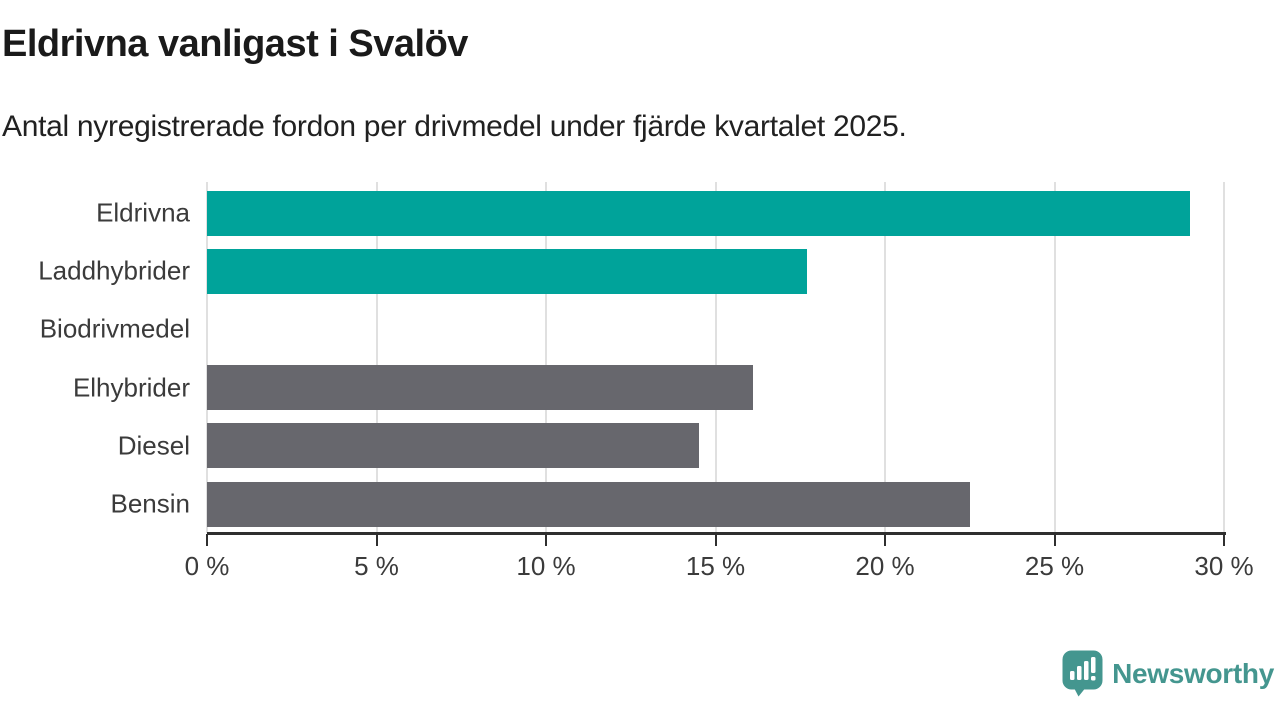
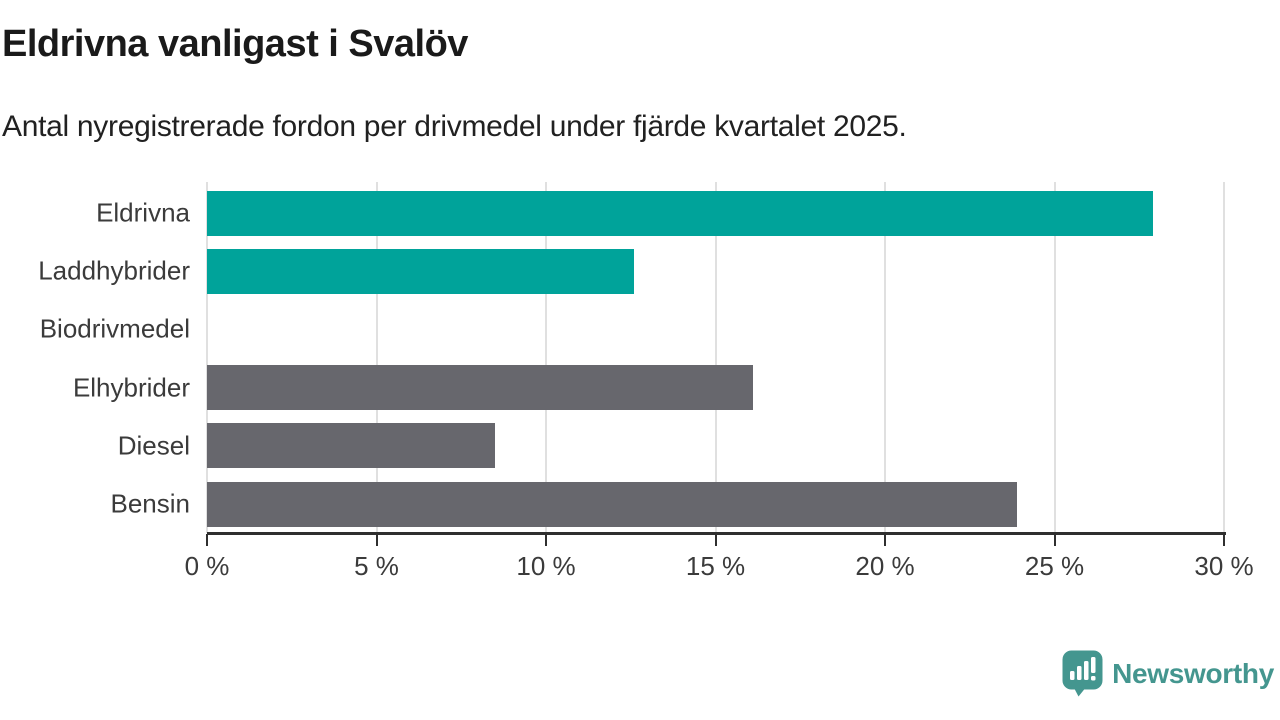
Eldrivna: 29.0% -> 27.9%
Laddhybrider: 17.7% -> 12.6%
Diesel: 14.5% -> 8.5%
Bensin: 22.5% -> 23.9%
